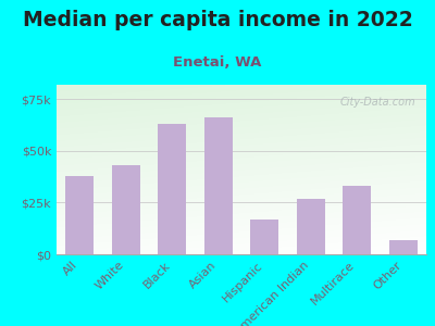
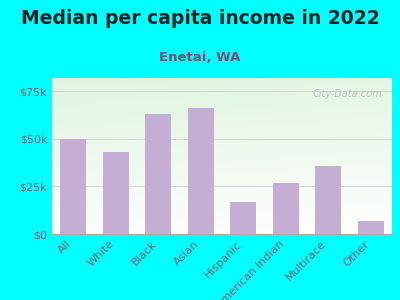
All: $38k -> $50k
Multirace: $33k -> $36k
